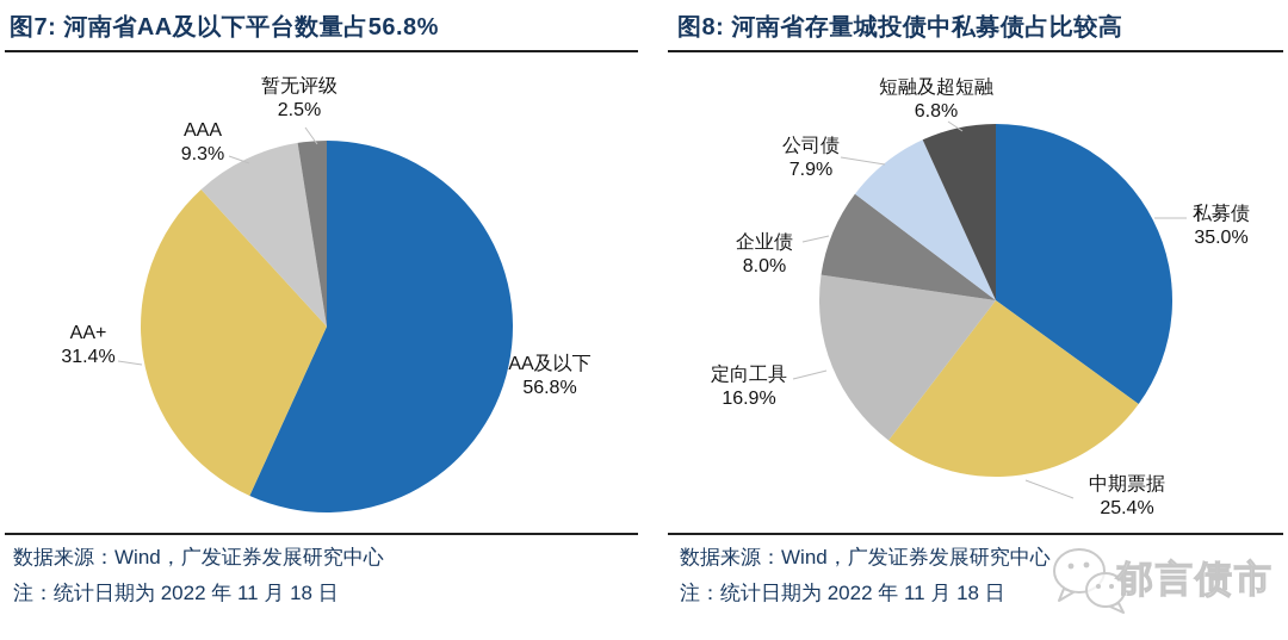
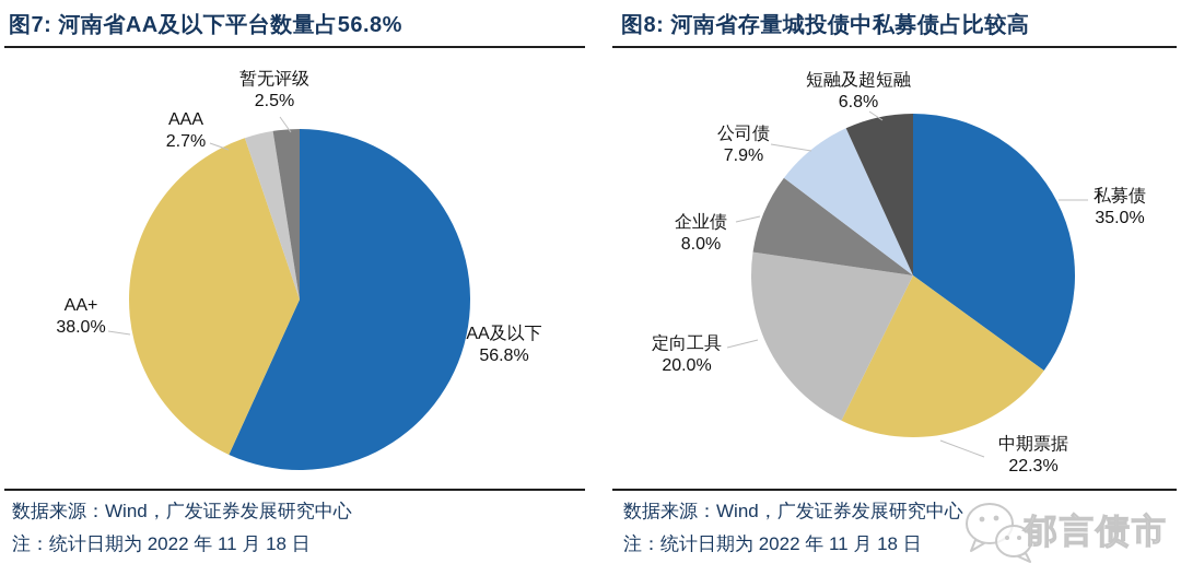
图7: 河南省AA及以下平台数量占56.8%/AA+: 31.4% -> 38.0%
图7: 河南省AA及以下平台数量占56.8%/AAA: 9.3% -> 2.7%
图8: 河南省存量城投债中私募债占比较高/中期票据: 25.4% -> 22.3%
图8: 河南省存量城投债中私募债占比较高/定向工具: 16.9% -> 20.0%
